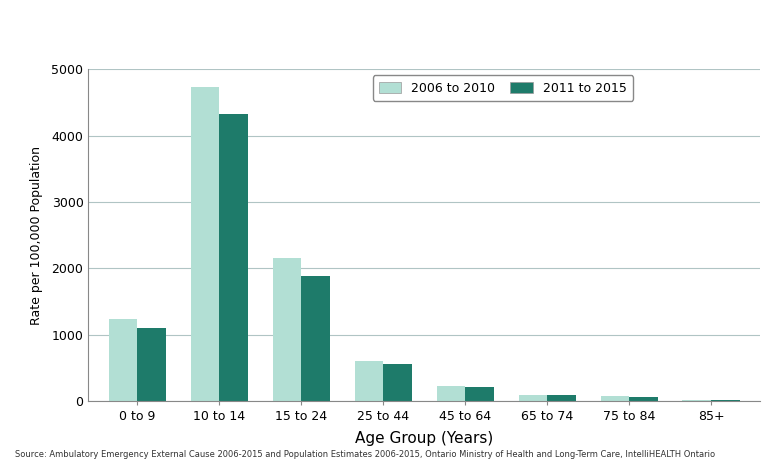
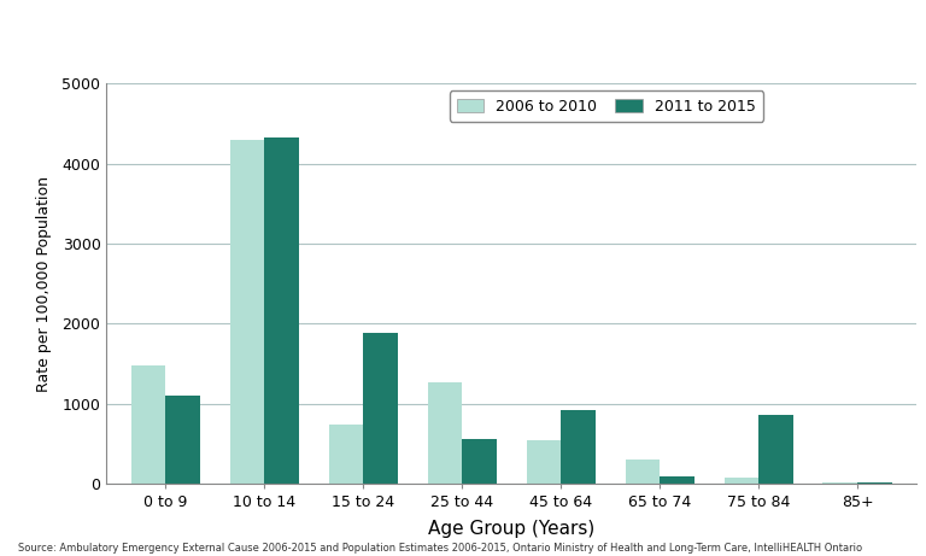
2006 to 2010/0 to 9: 1230 -> 1480
2006 to 2010/10 to 14: 4730 -> 4300
2006 to 2010/15 to 24: 2150 -> 740
2006 to 2010/25 to 44: 610 -> 1260
2006 to 2010/45 to 64: 220 -> 540
2011 to 2015/45 to 64: 220 -> 920
2006 to 2010/65 to 74: 100 -> 300
2011 to 2015/75 to 84: 60 -> 860
